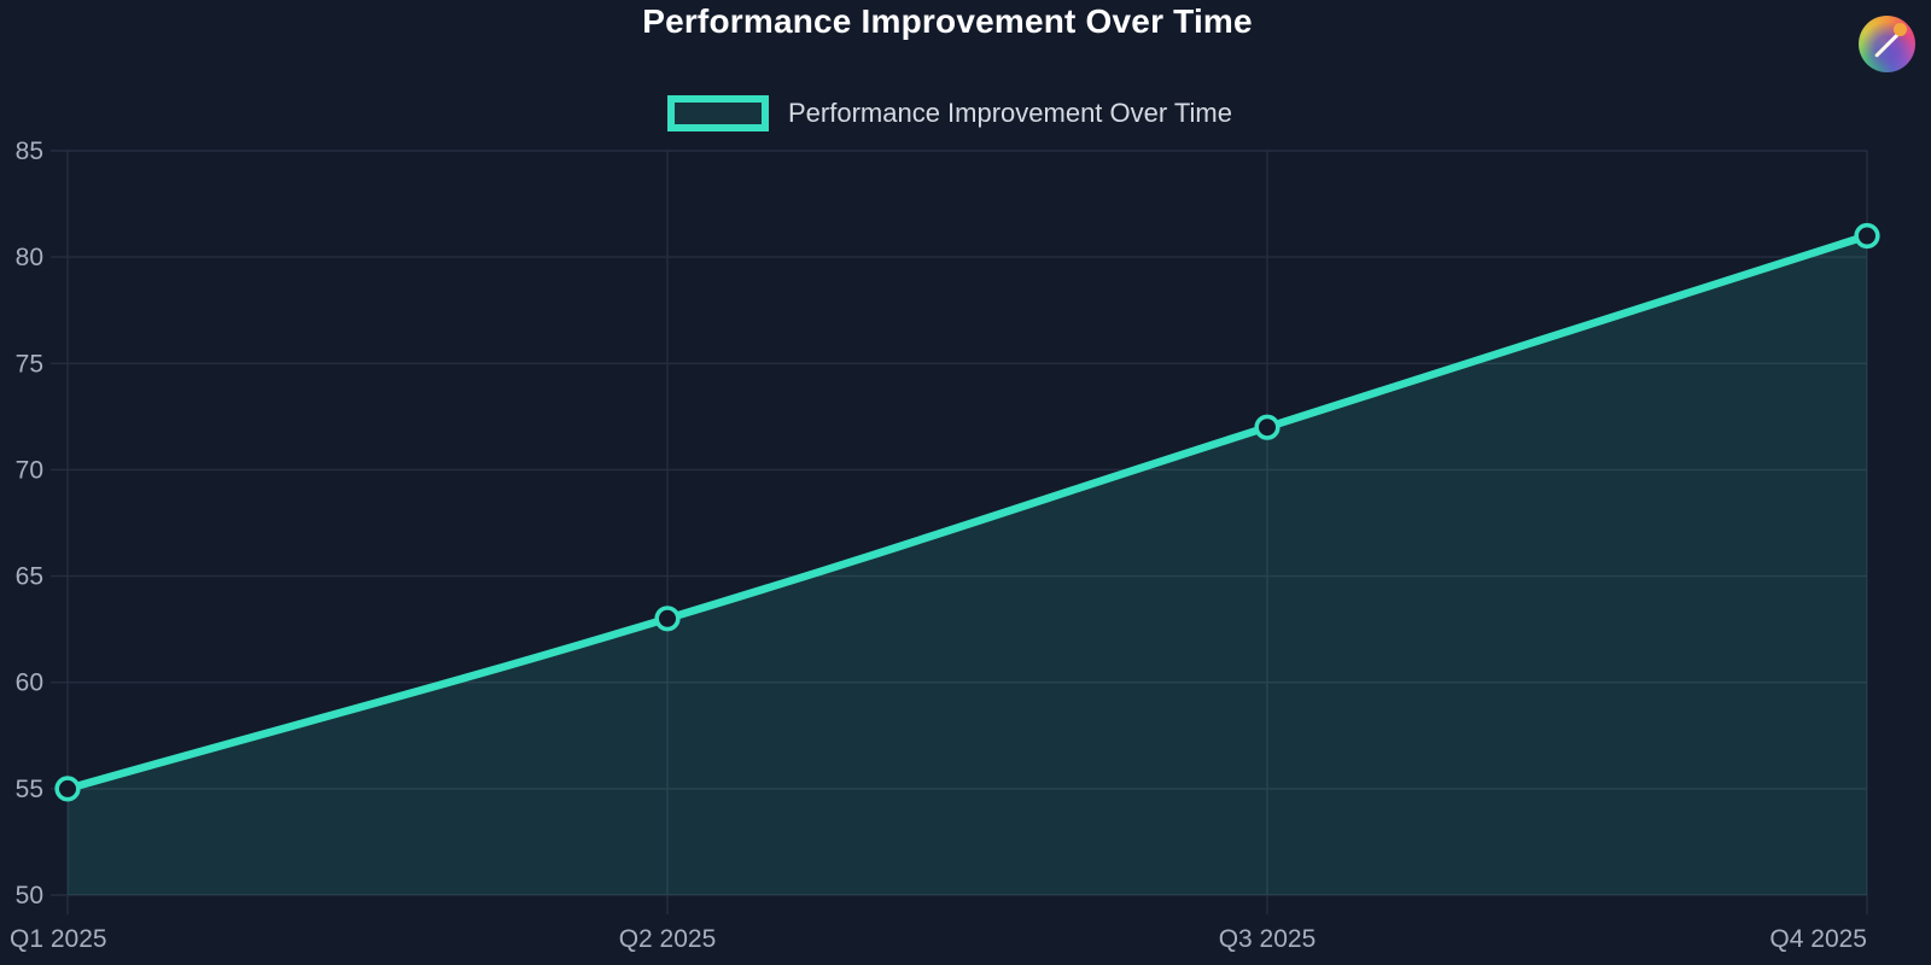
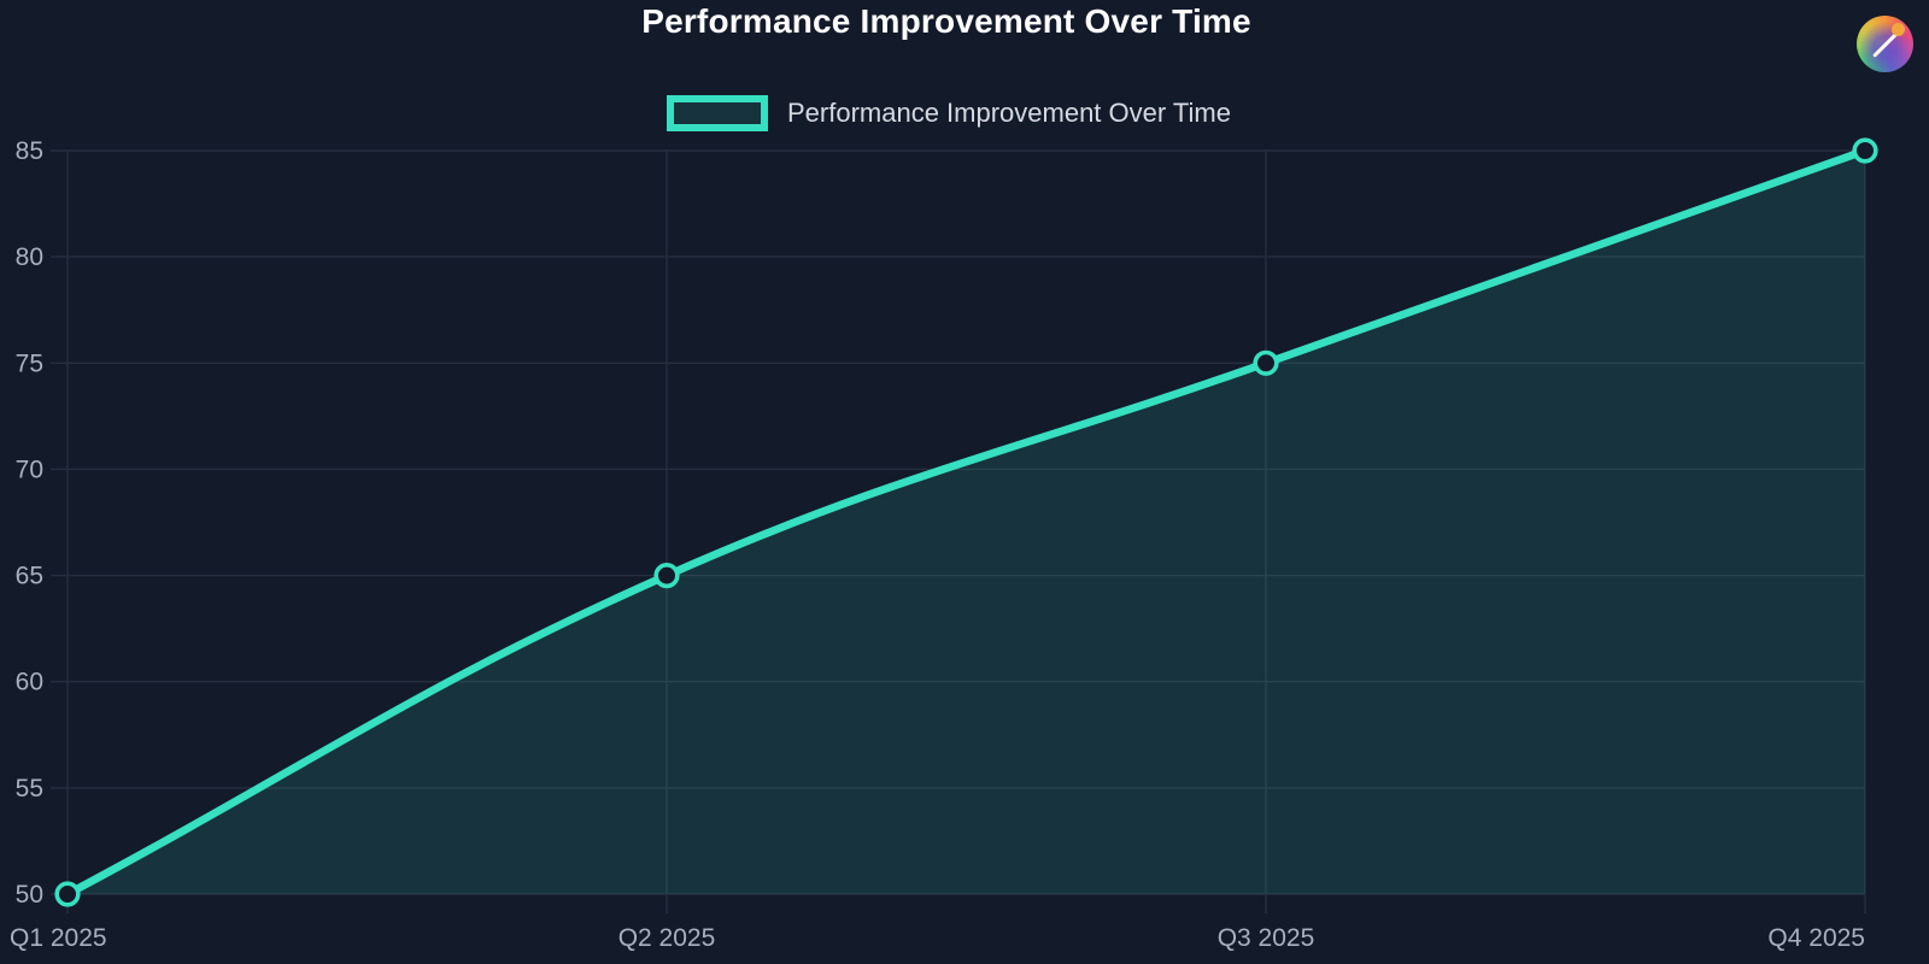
Q1 2025: 55 -> 50
Q2 2025: 63 -> 65
Q3 2025: 72 -> 75
Q4 2025: 81 -> 85
